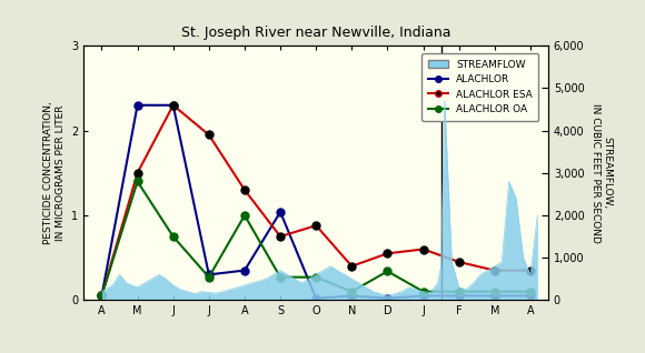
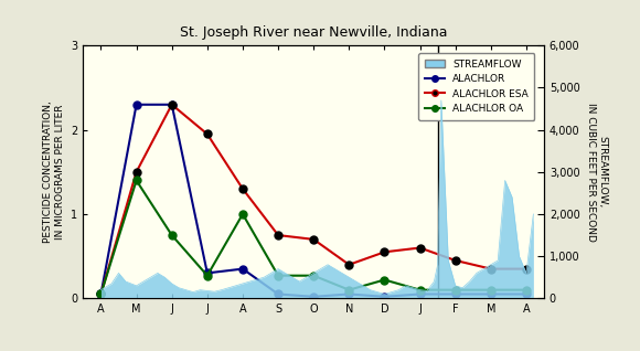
ALACHLOR/S: 1.04 -> 0.05
ALACHLOR ESA/O: 0.88 -> 0.70
ALACHLOR OA/D: 0.34 -> 0.22
